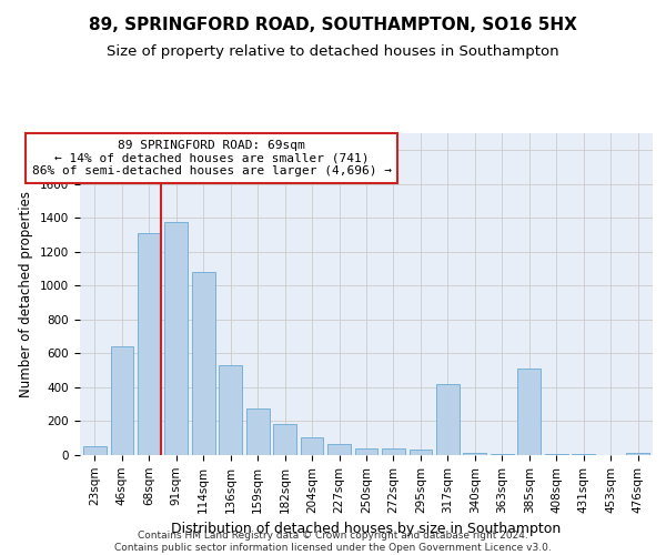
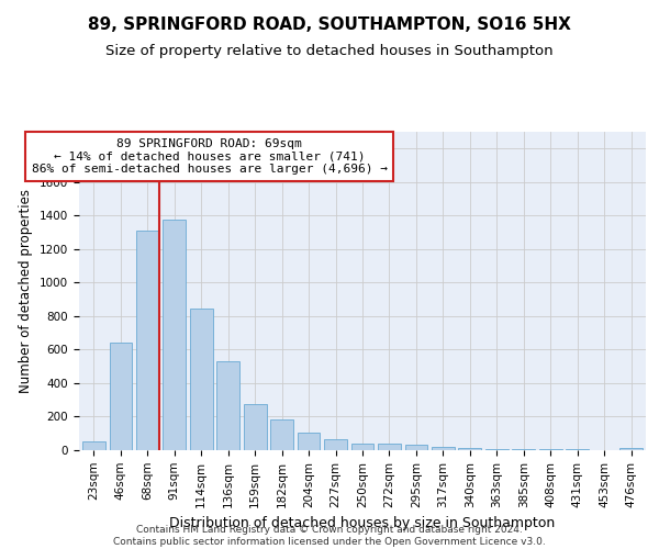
114sqm: 1080 -> 840
317sqm: 420 -> 20
385sqm: 510 -> 10
